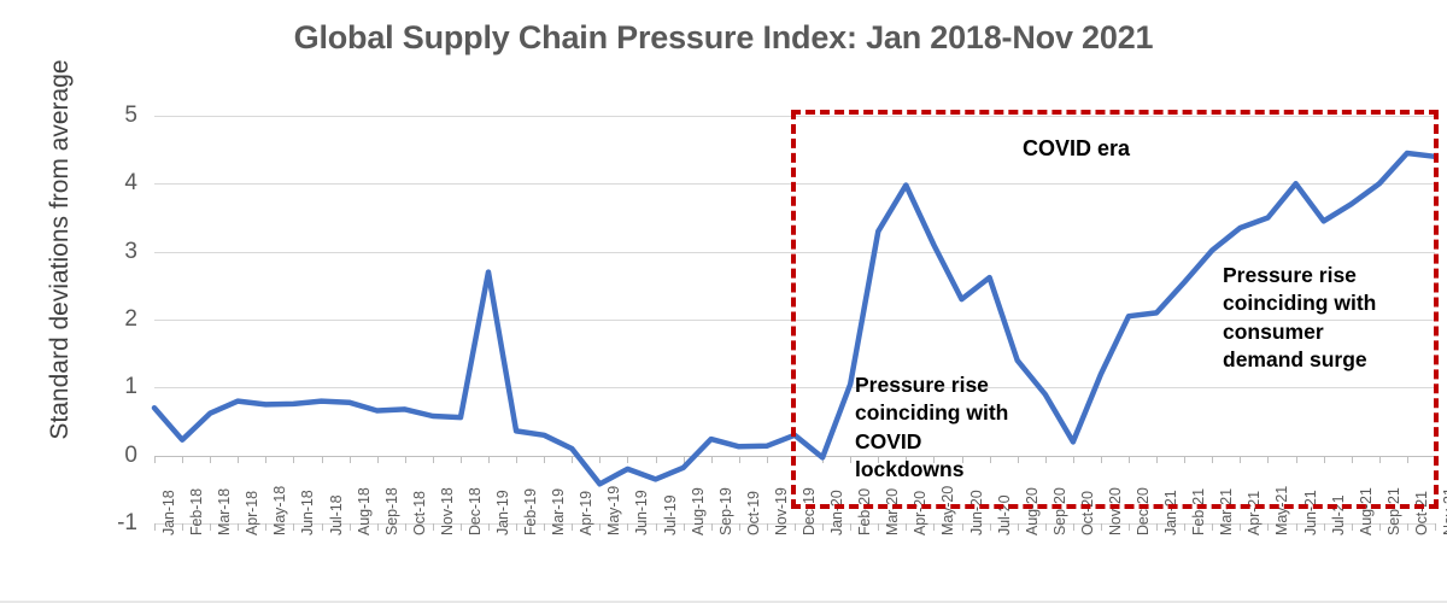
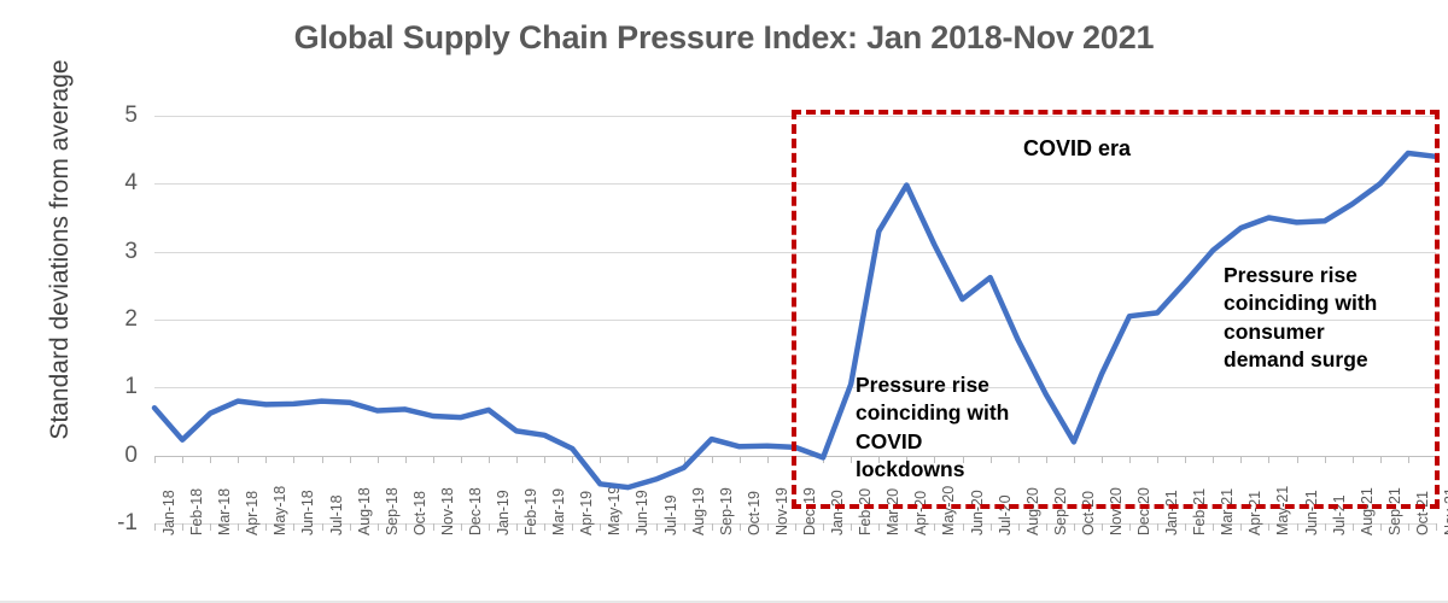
Jan-19: 2.7 -> 0.7
Jun-19: -0.2 -> -0.5
Dec-19: 0.3 -> 0.1
Aug-20: 1.4 -> 1.7
Jun-21: 4.0 -> 3.4
